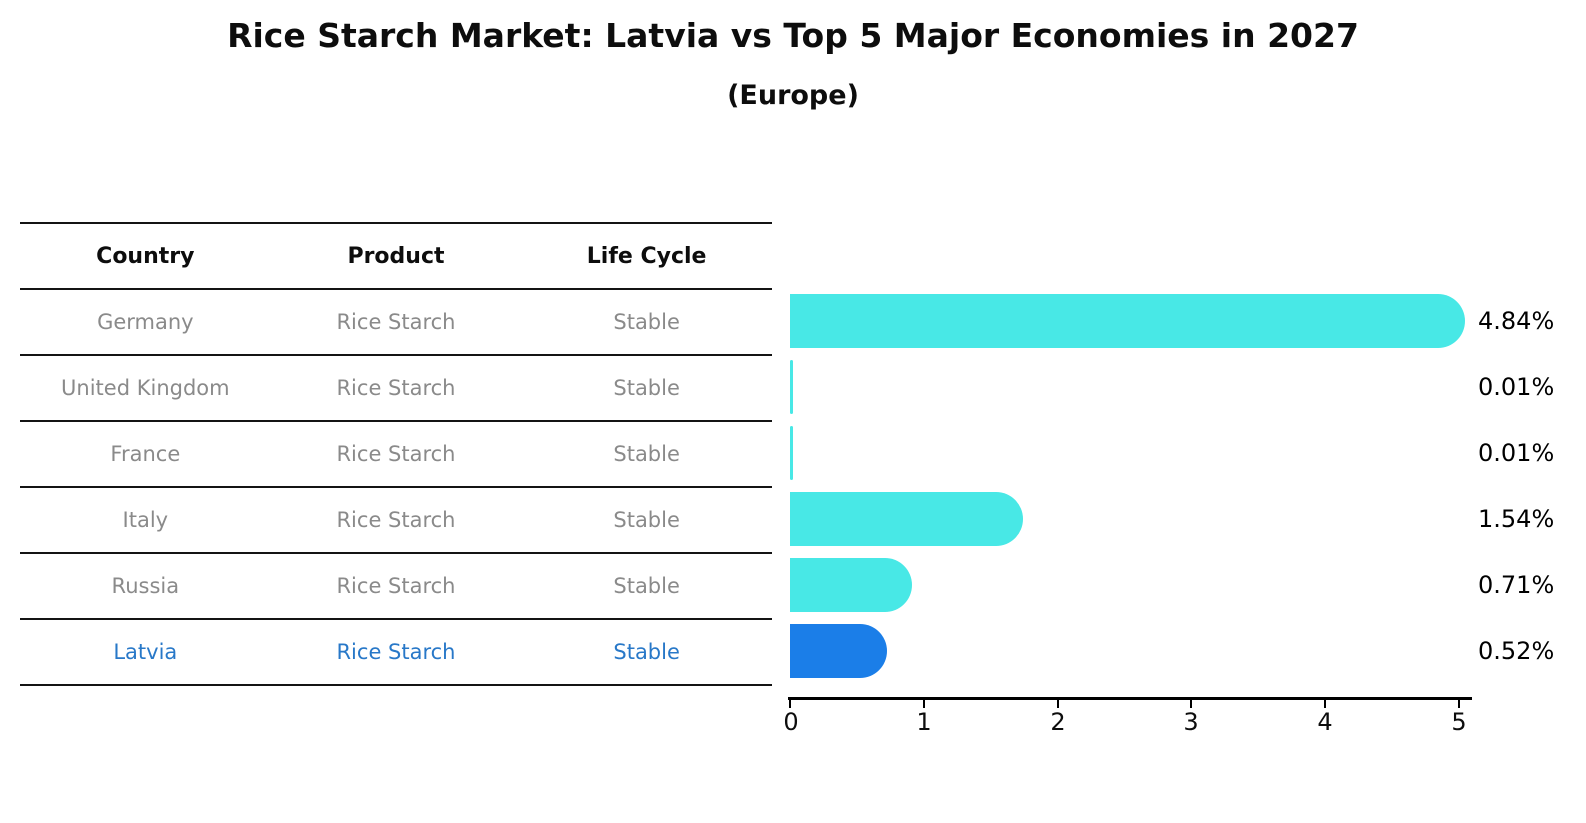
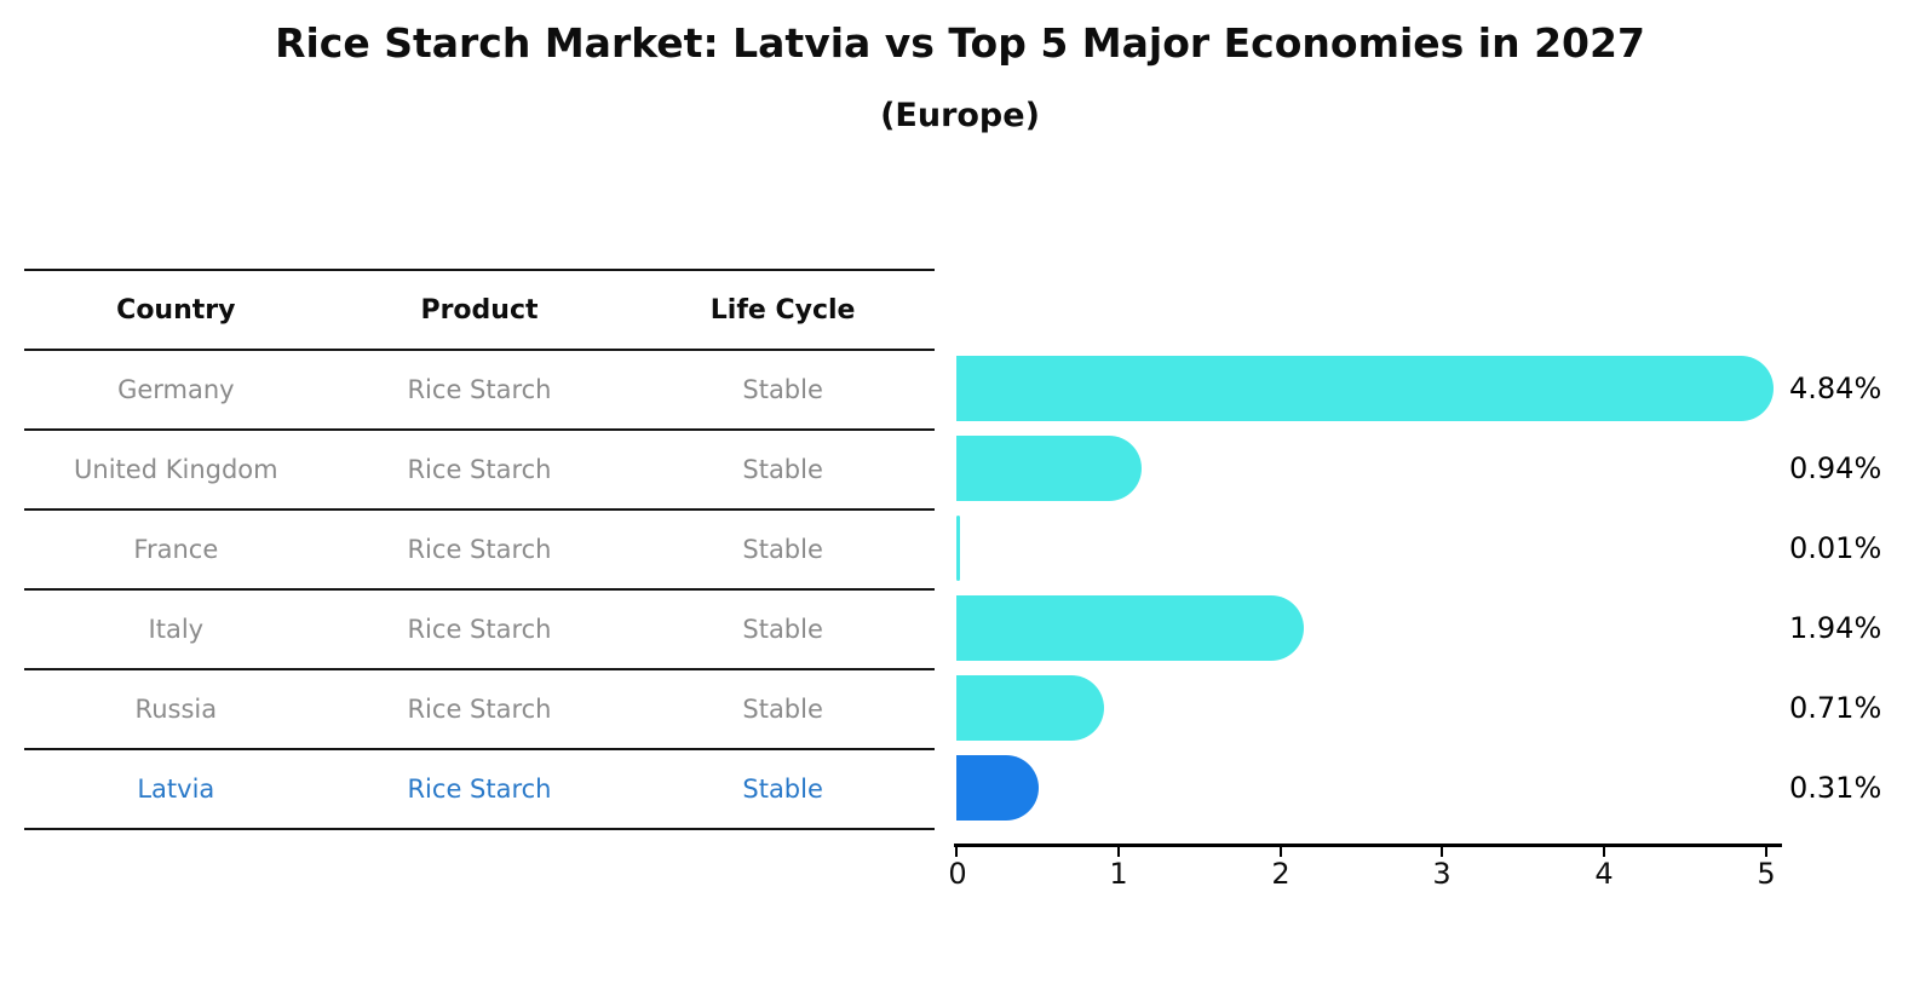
United Kingdom: 0.01% -> 0.94%
Italy: 1.54% -> 1.94%
Latvia: 0.52% -> 0.31%
